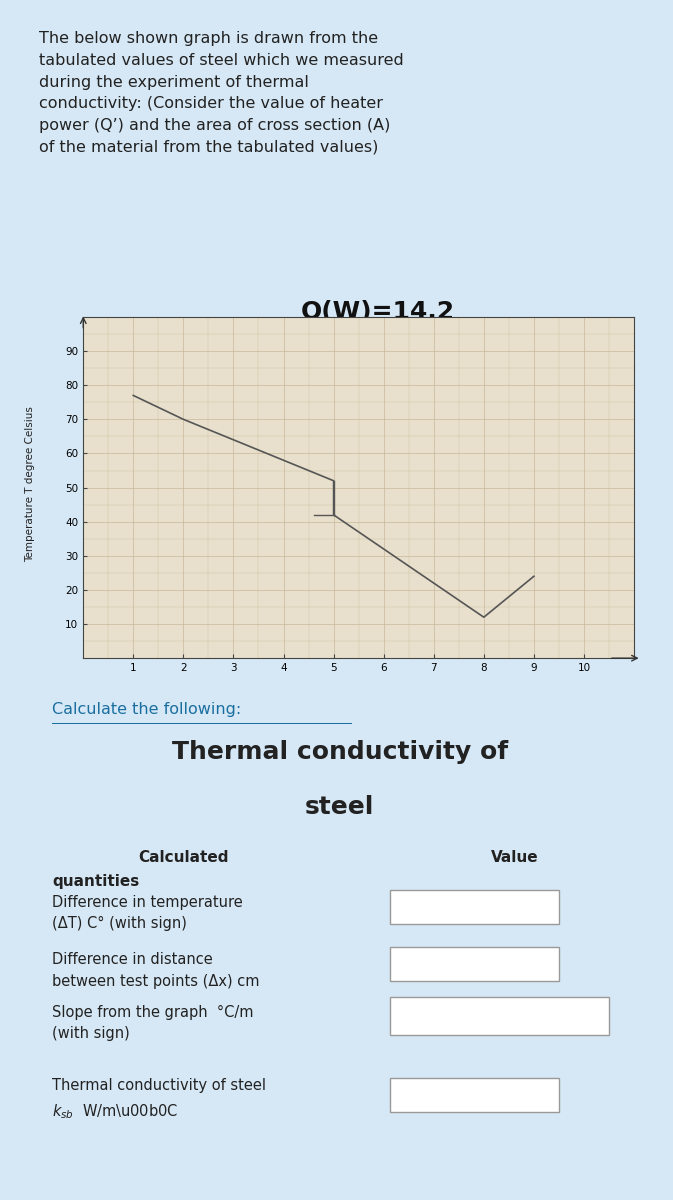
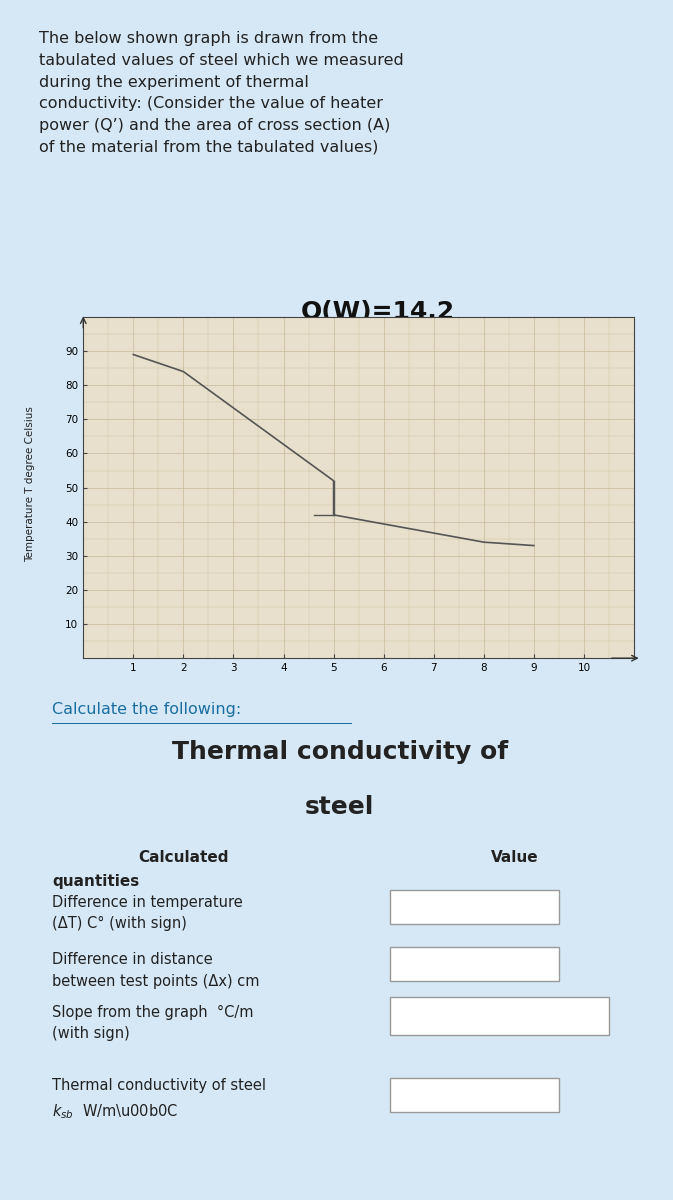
1: 77 -> 89
2: 70 -> 84
8: 12 -> 34
9: 24 -> 33
